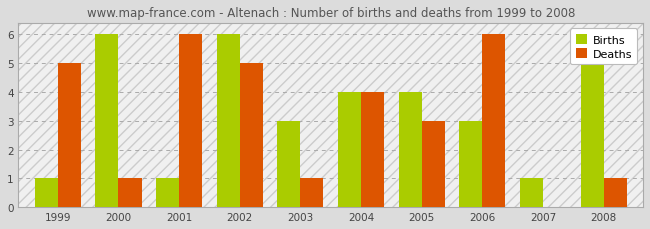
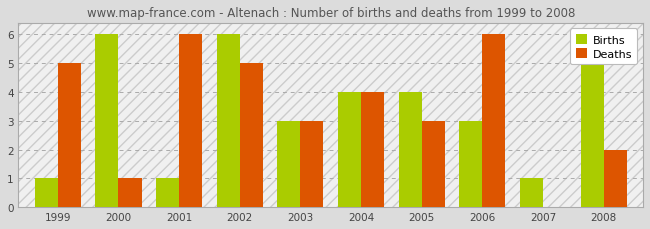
Deaths/2003: 1 -> 3
Deaths/2008: 1 -> 2
